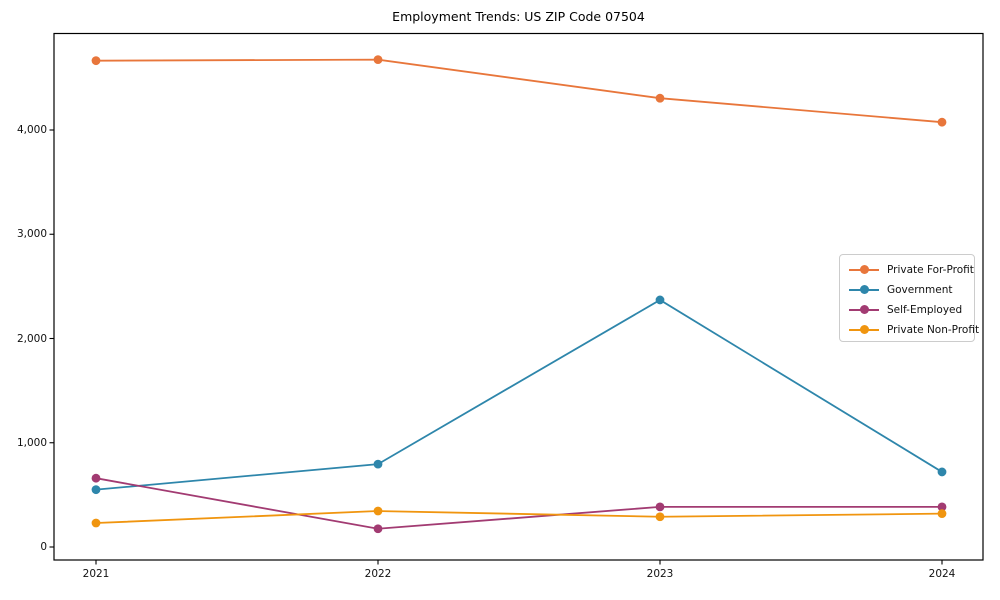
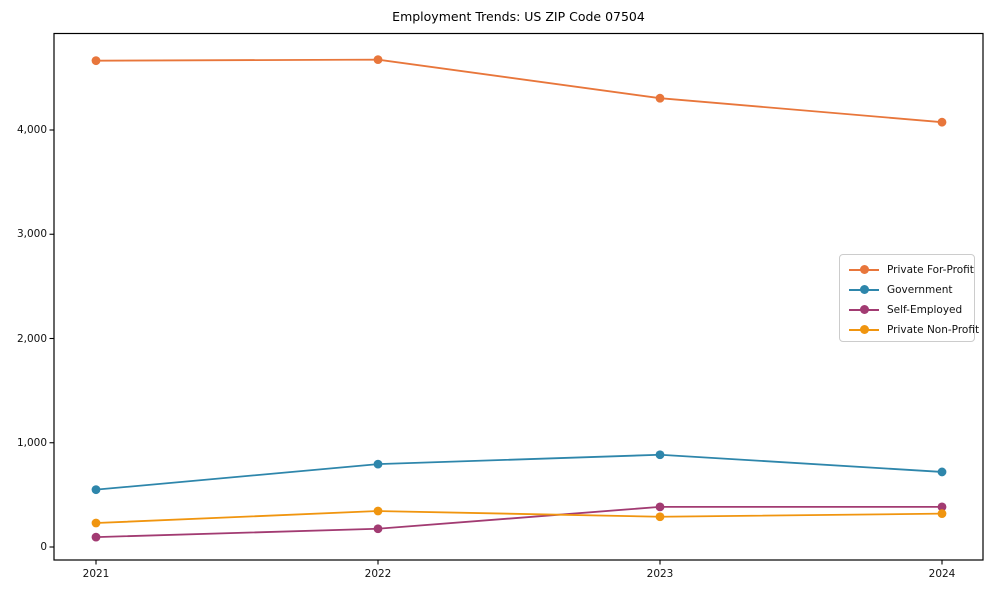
Self-Employed/2021: 660 -> 100
Government/2023: 2370 -> 880
